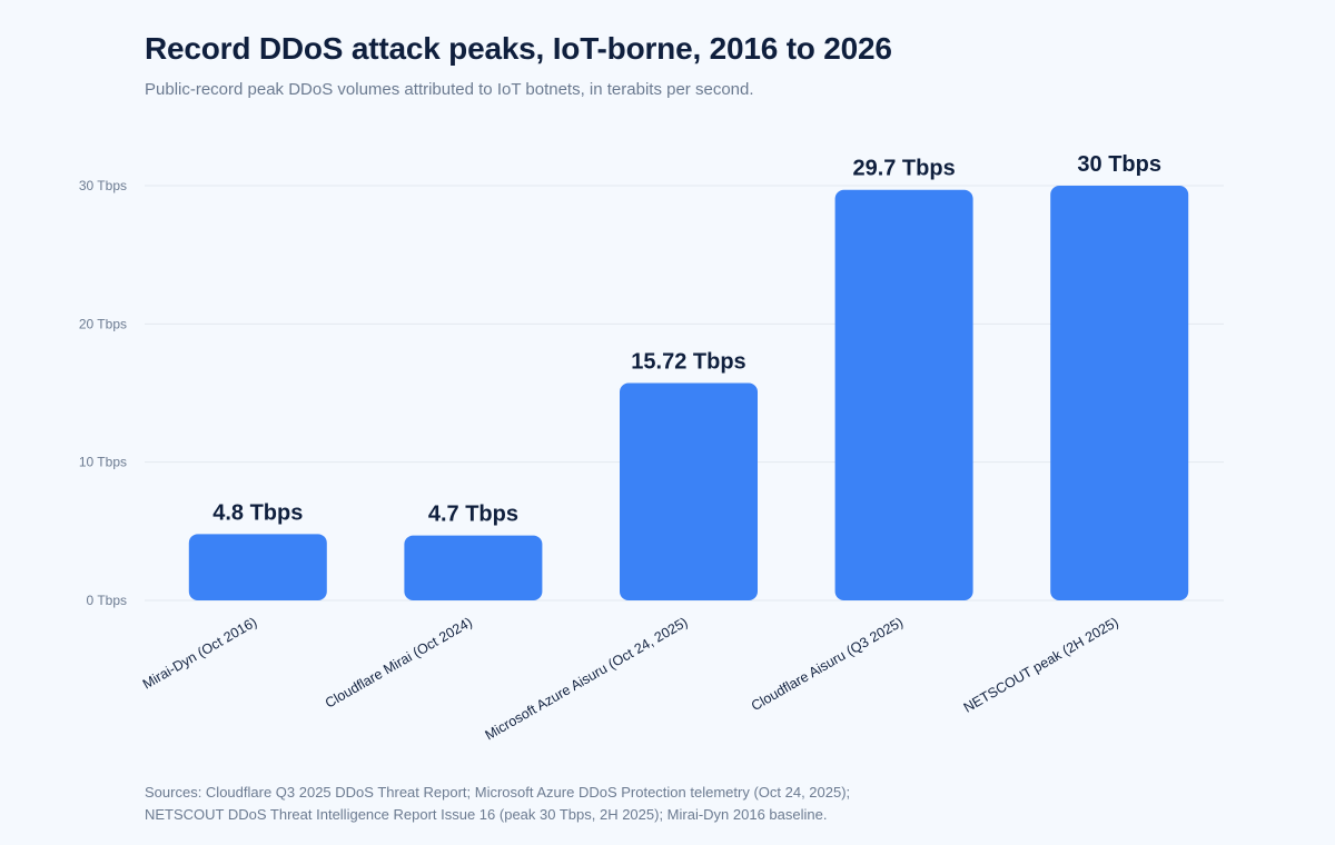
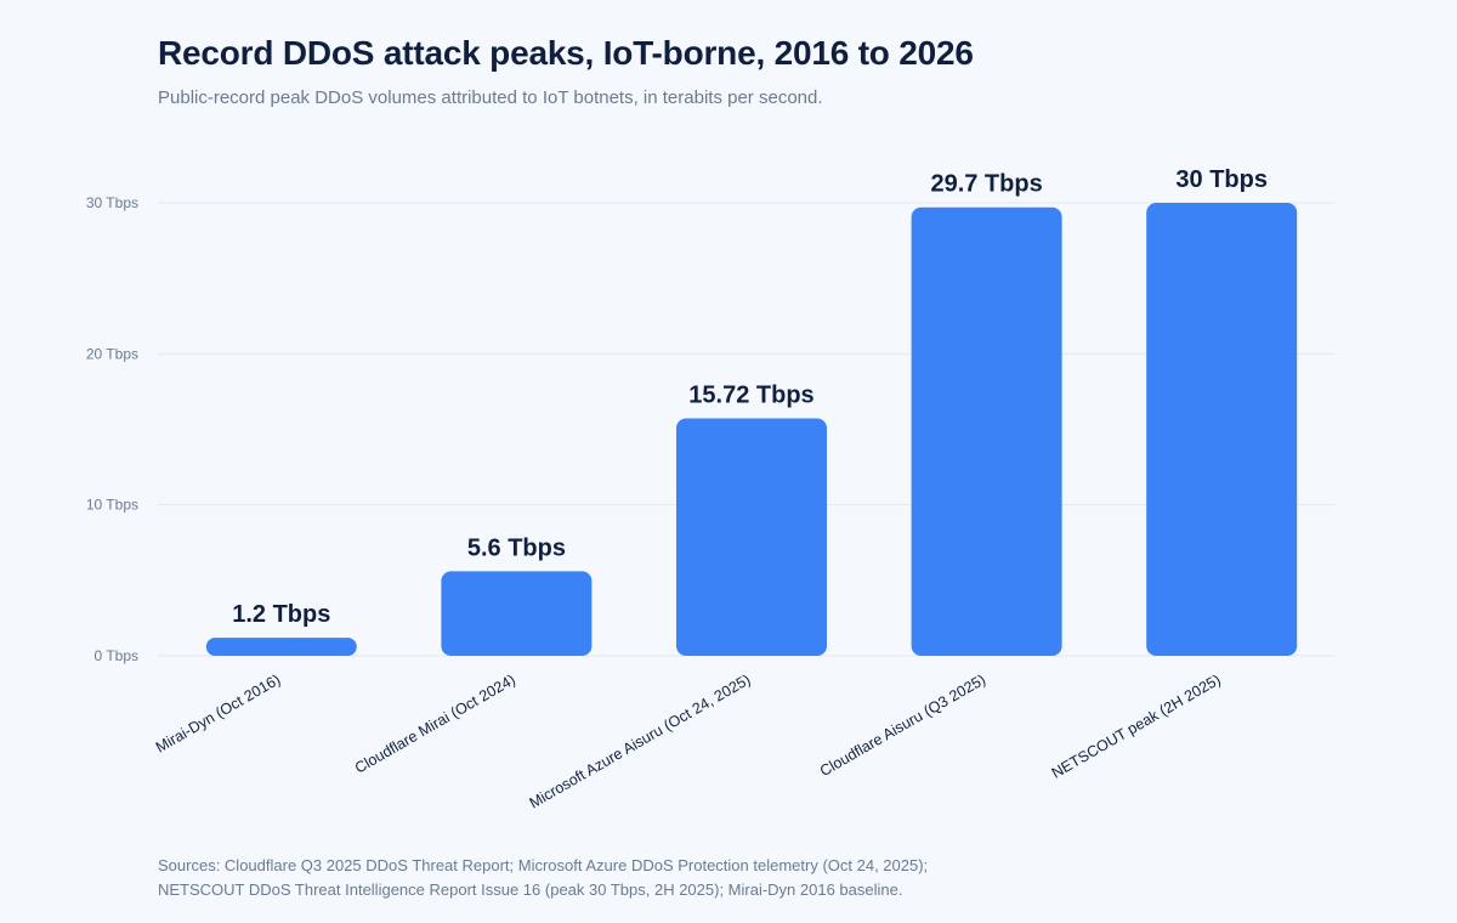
Mirai-Dyn (Oct 2016): 4.8 -> 1.2
Cloudflare Mirai (Oct 2024): 4.7 -> 5.6
